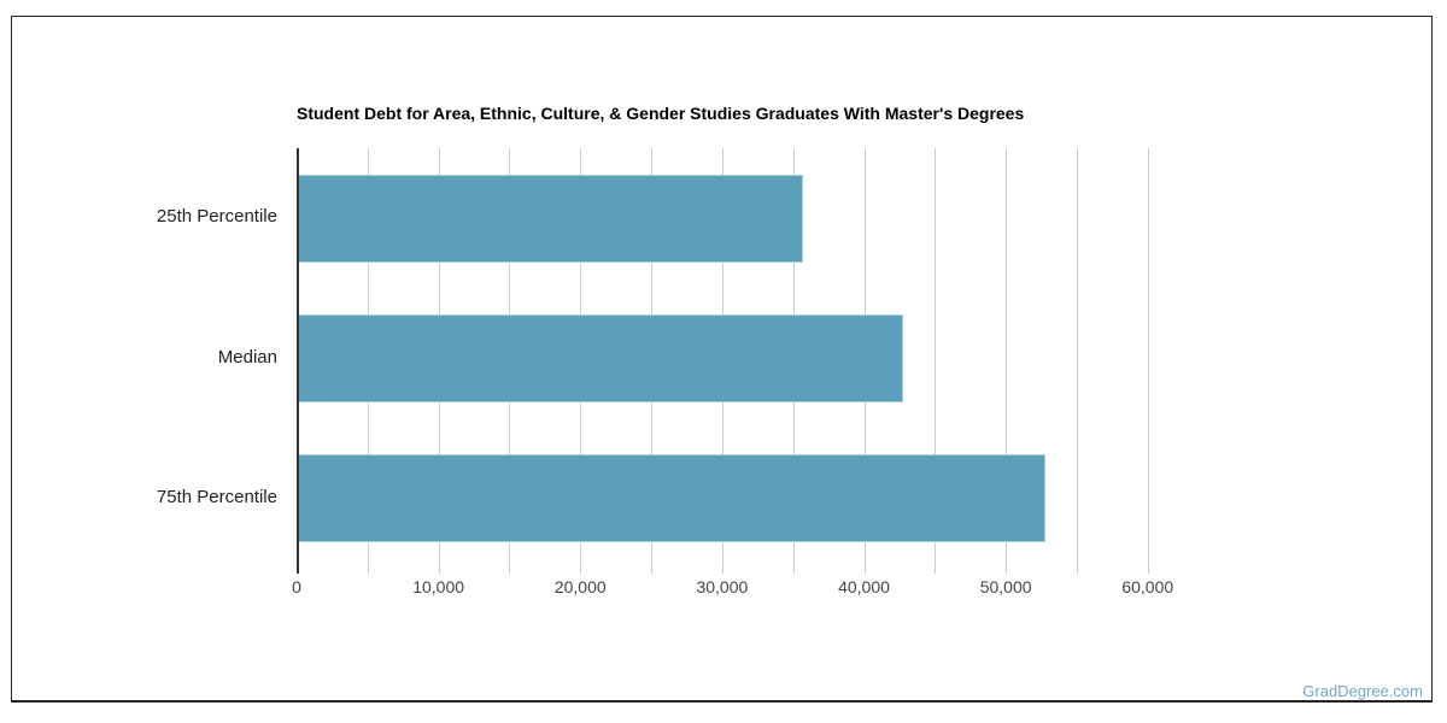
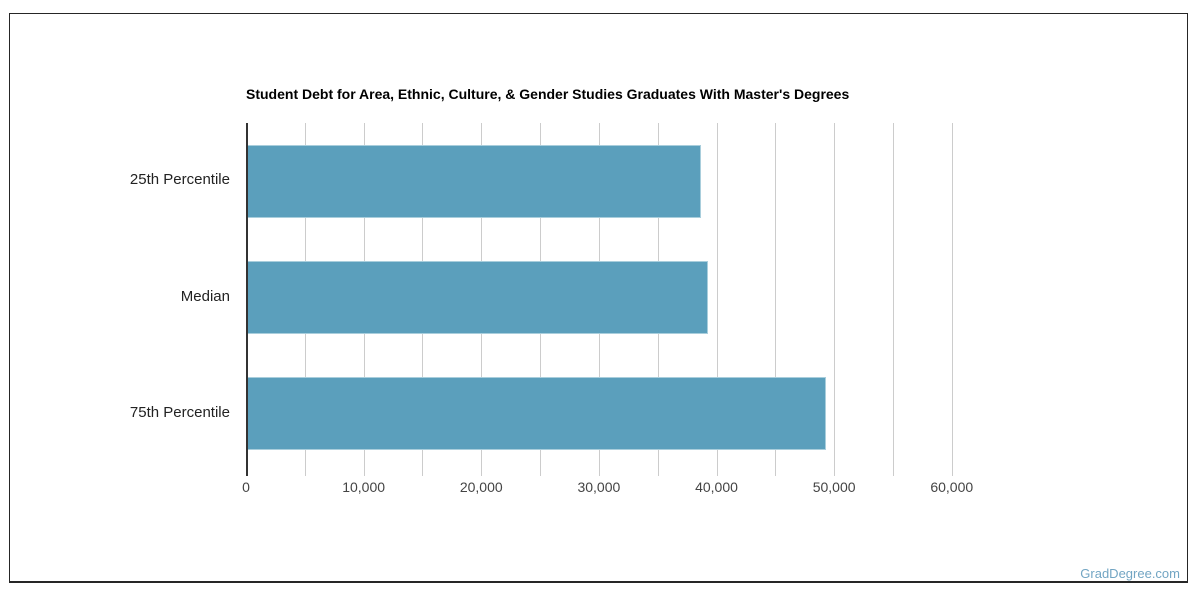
25th Percentile: 35600 -> 38600
Median: 42700 -> 39200
75th Percentile: 52800 -> 49200
